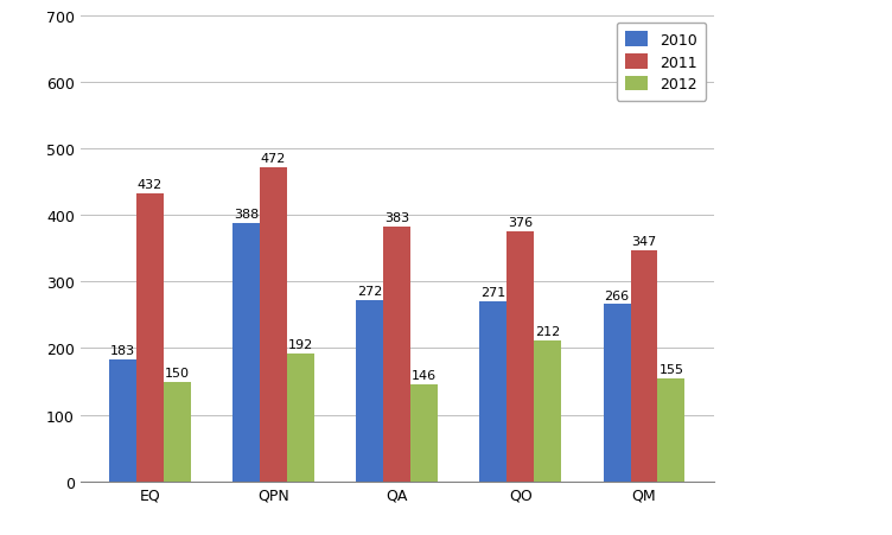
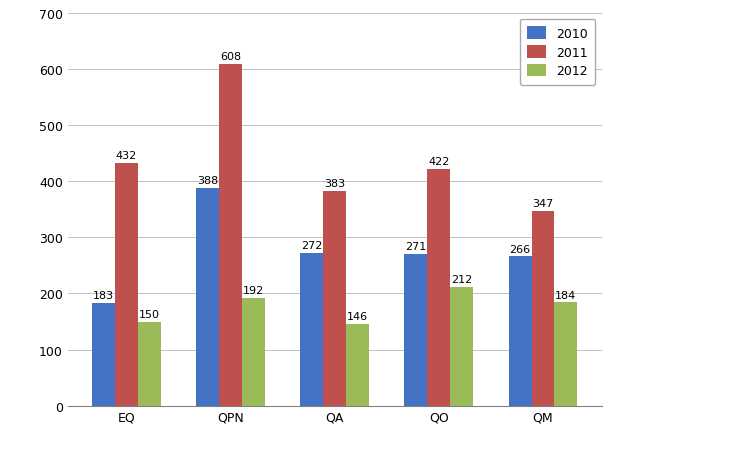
2011/QPN: 472 -> 608
2011/QO: 376 -> 422
2012/QM: 155 -> 184
